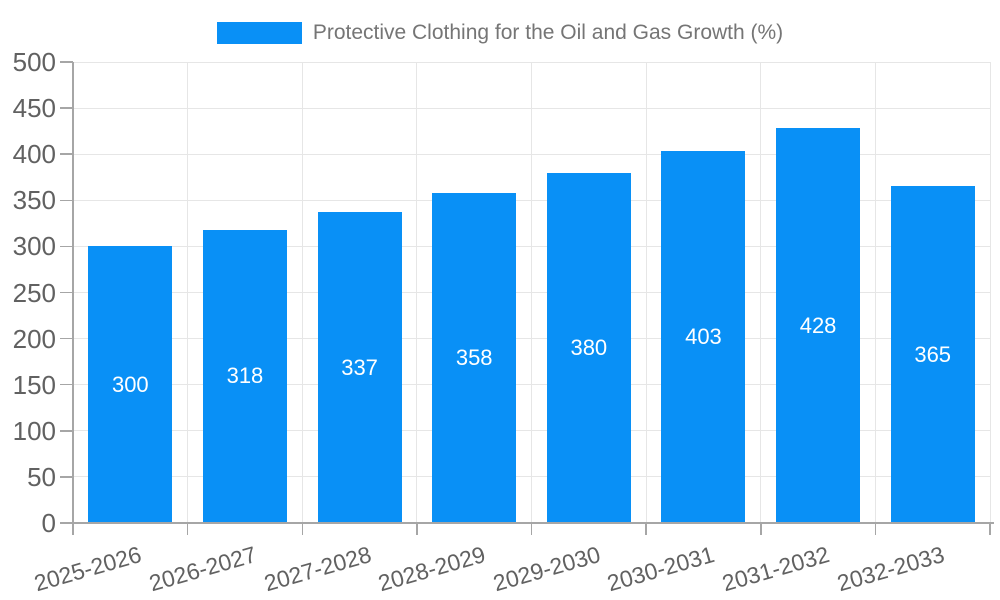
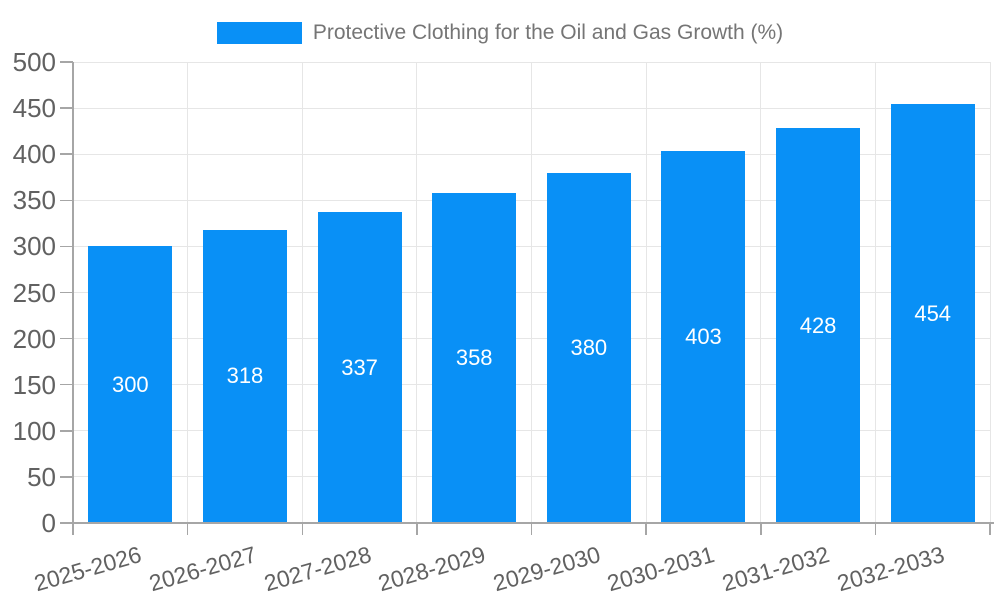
2032-2033: 365 -> 454
